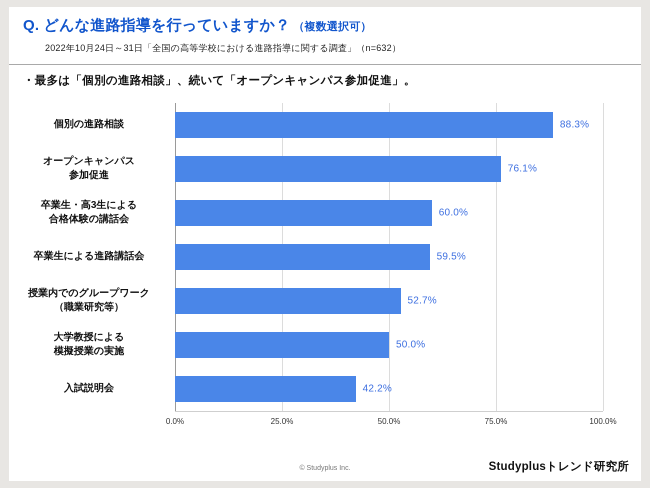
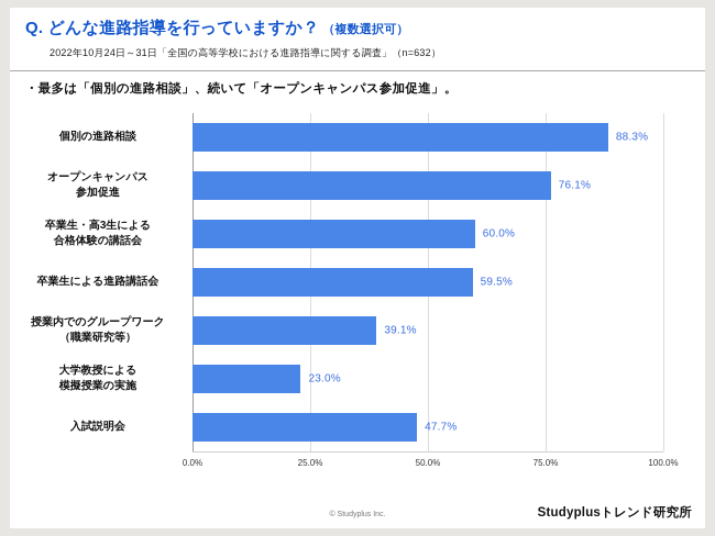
授業内でのグループワーク （職業研究等）: 52.7% -> 39.1%
大学教授による 模擬授業の実施: 50.0% -> 23.0%
入試説明会: 42.2% -> 47.7%
